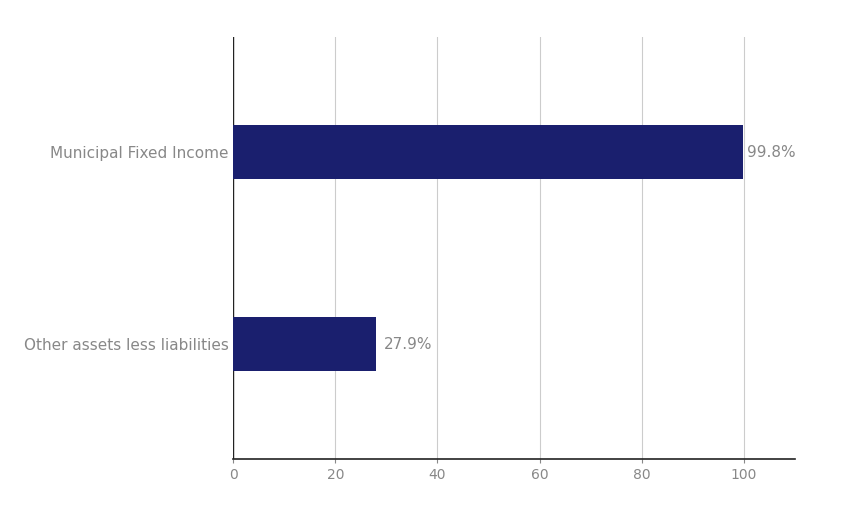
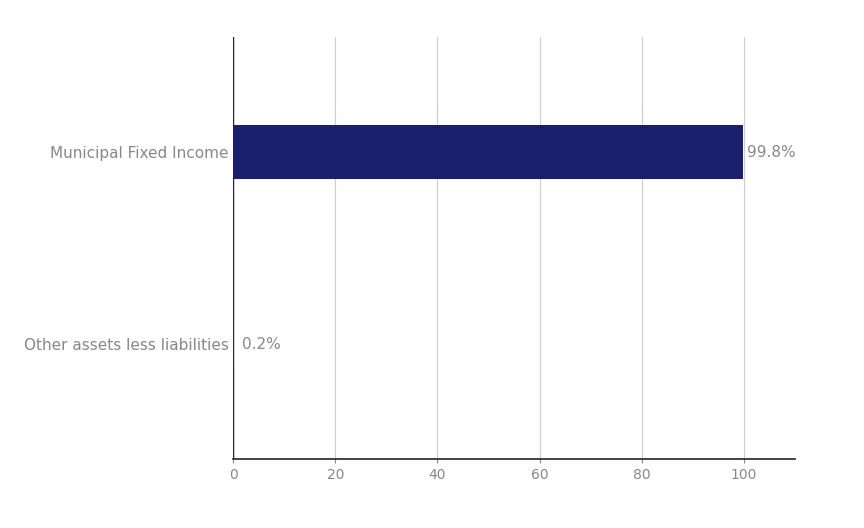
Other assets less liabilities: 27.9% -> 0.2%
